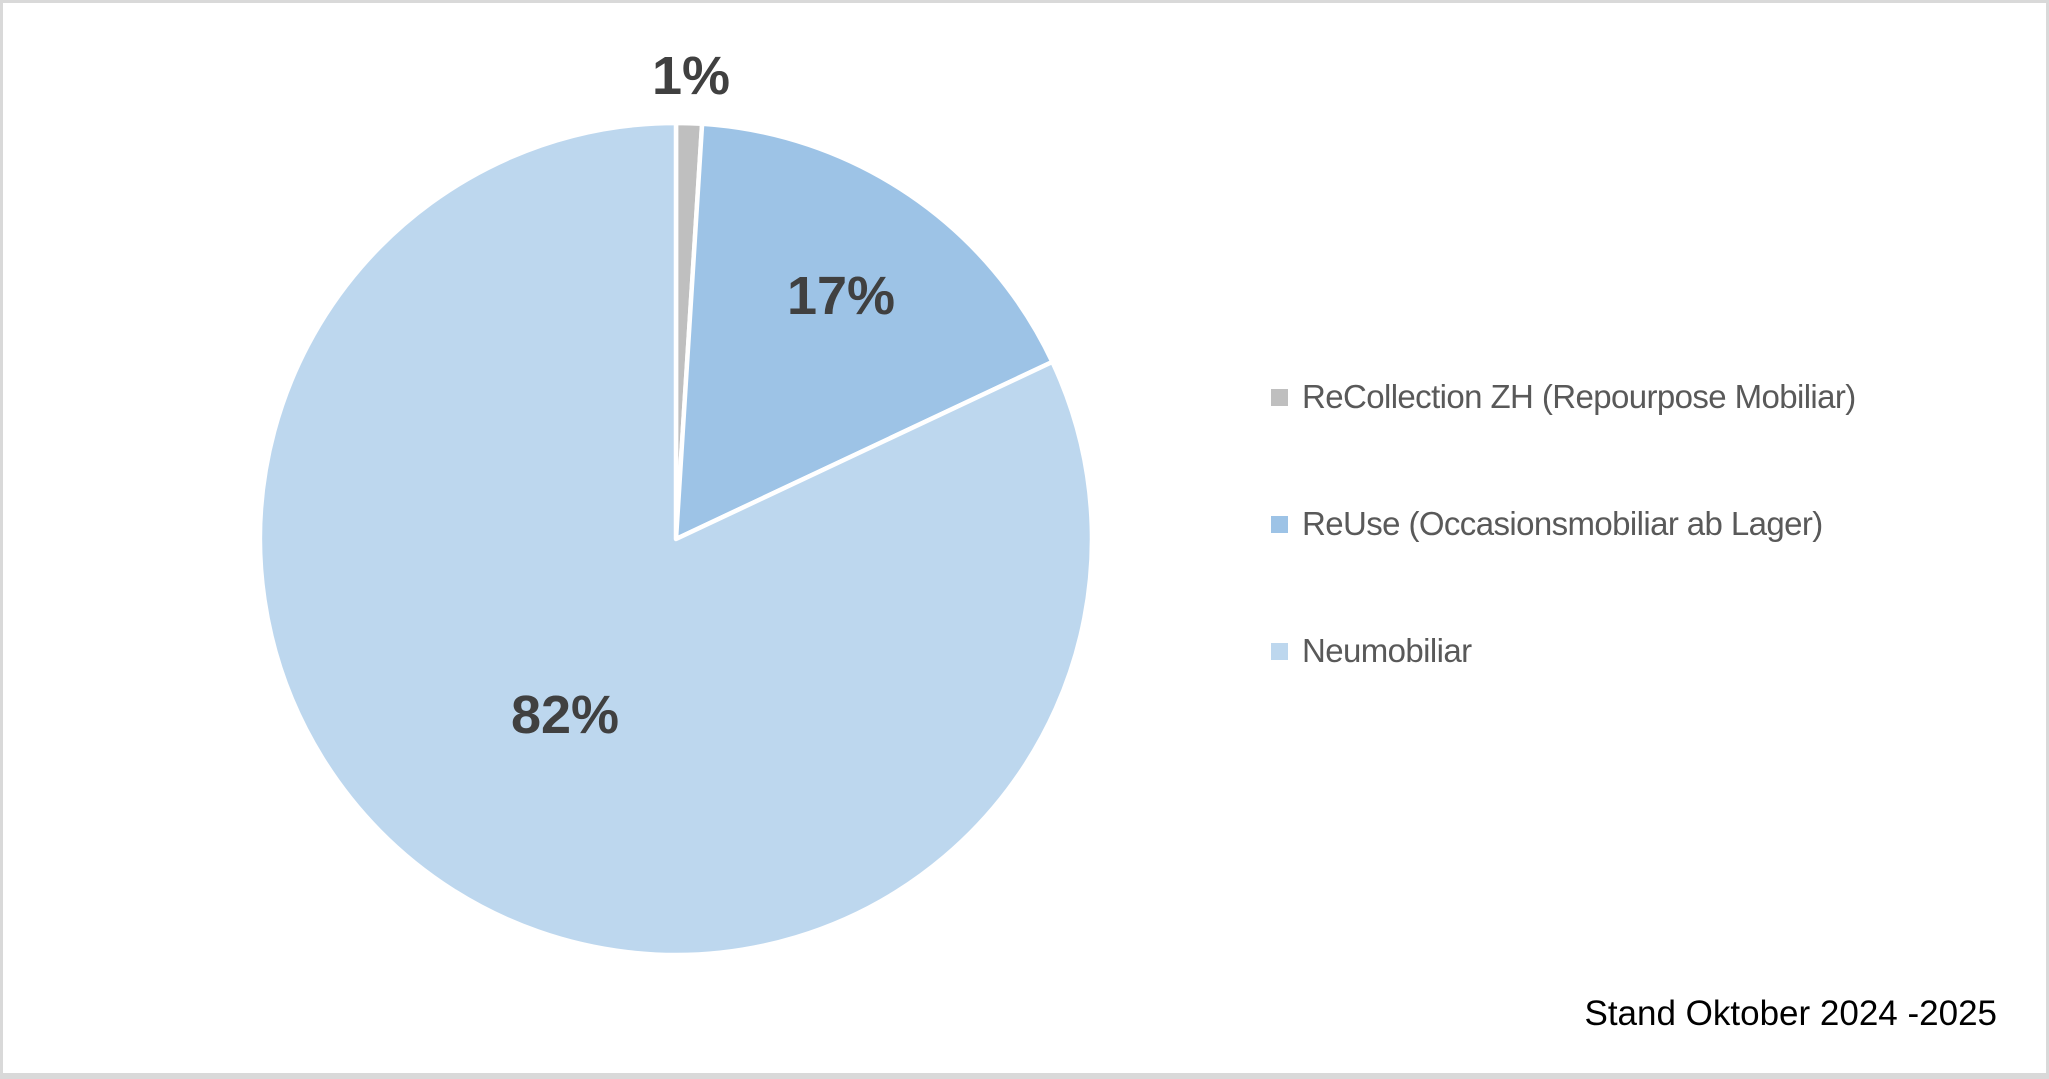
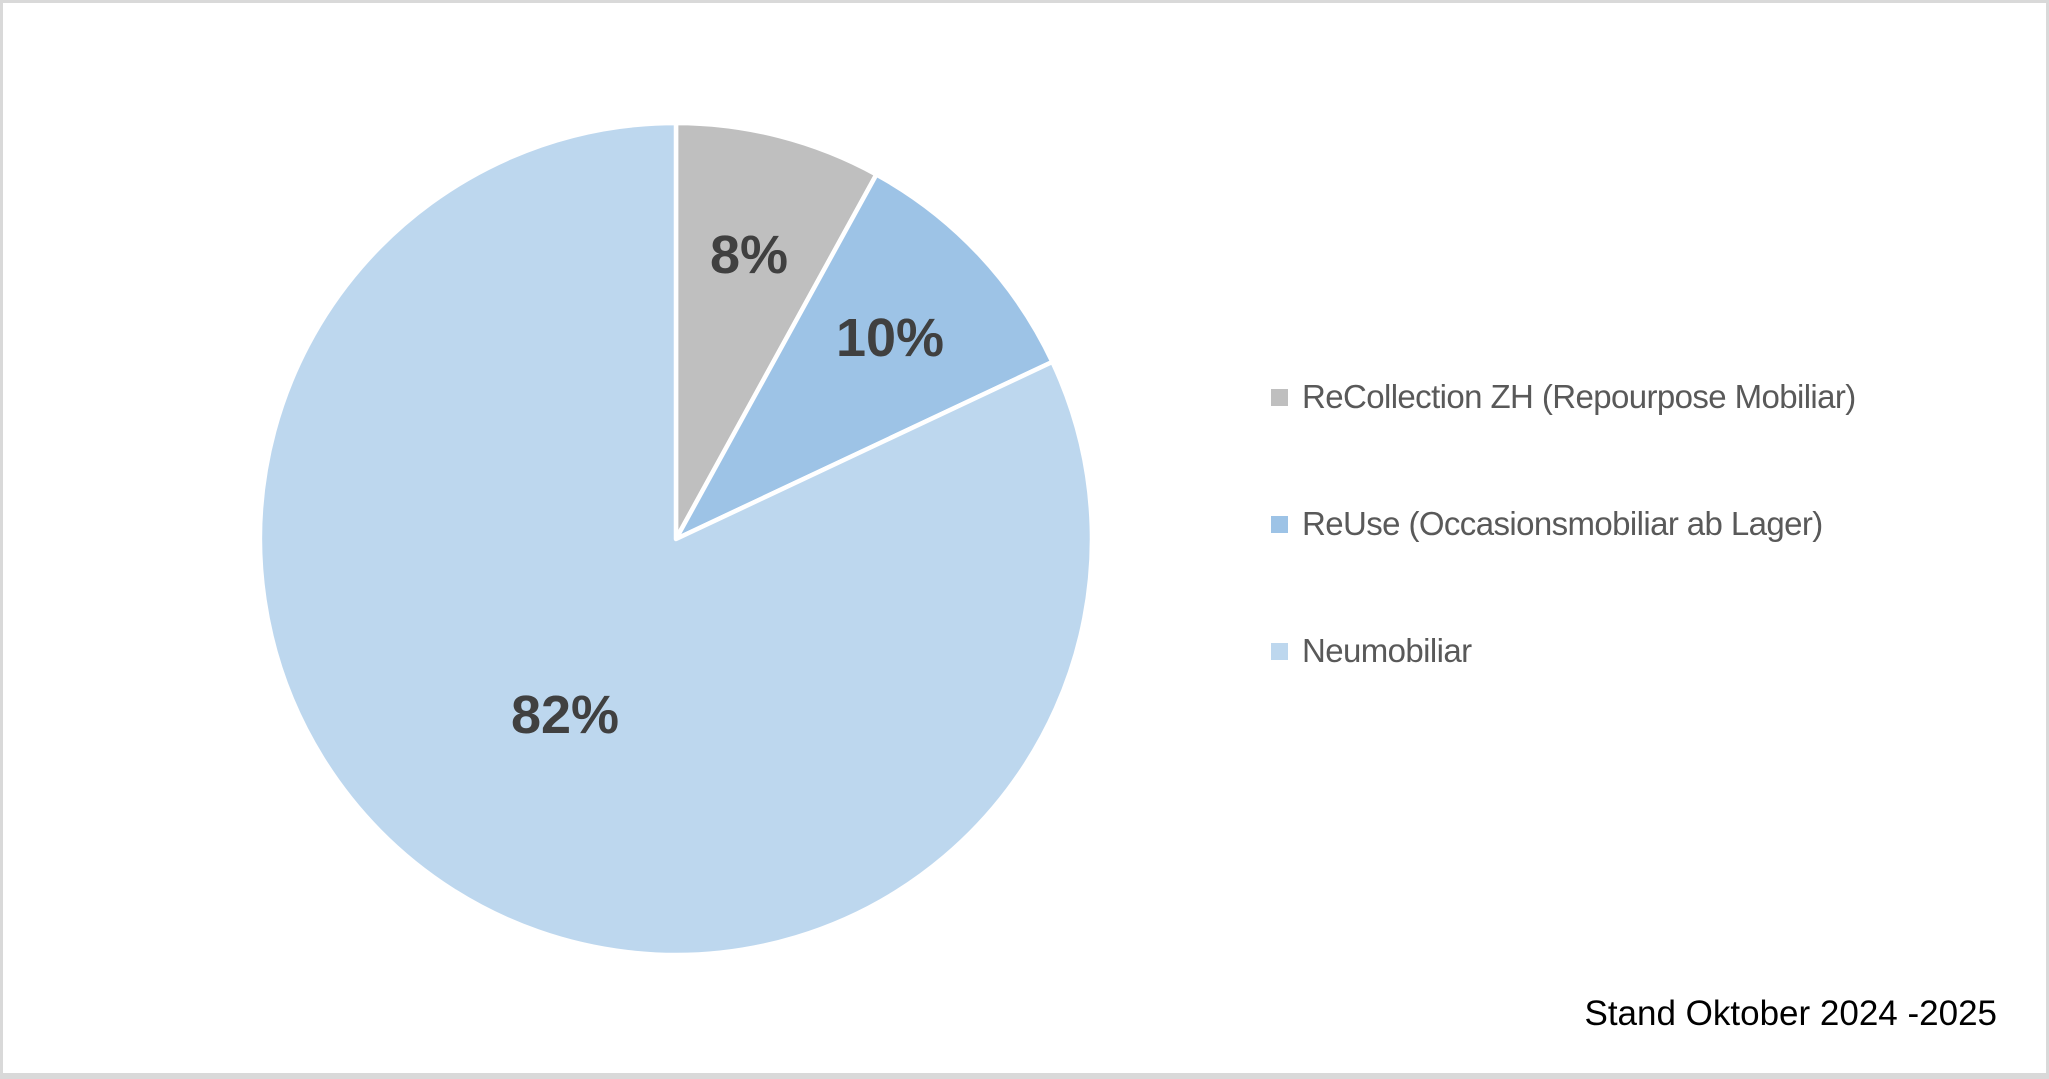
ReCollection ZH (Repourpose Mobiliar): 1% -> 8%
ReUse (Occasionsmobiliar ab Lager): 17% -> 10%
